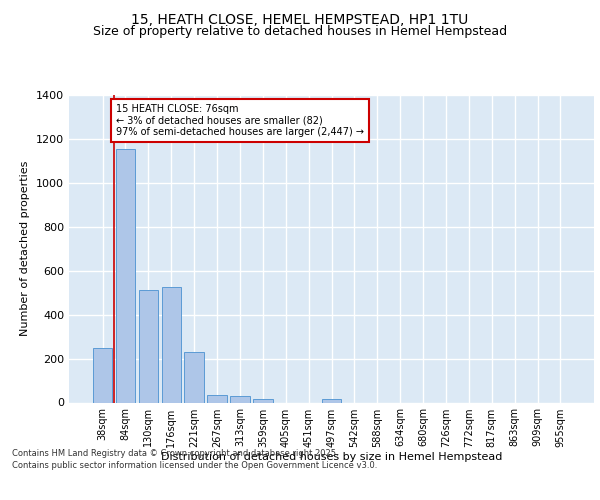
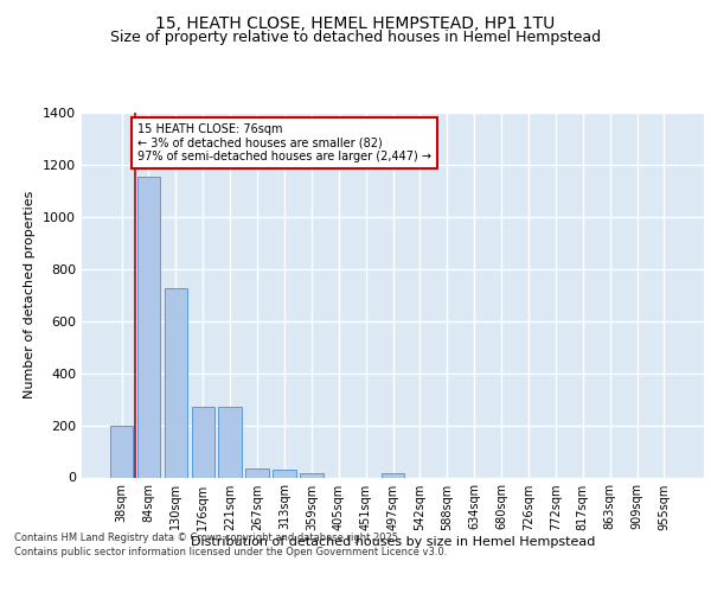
38sqm: 250 -> 197
130sqm: 510 -> 726
176sqm: 525 -> 272
221sqm: 230 -> 272
